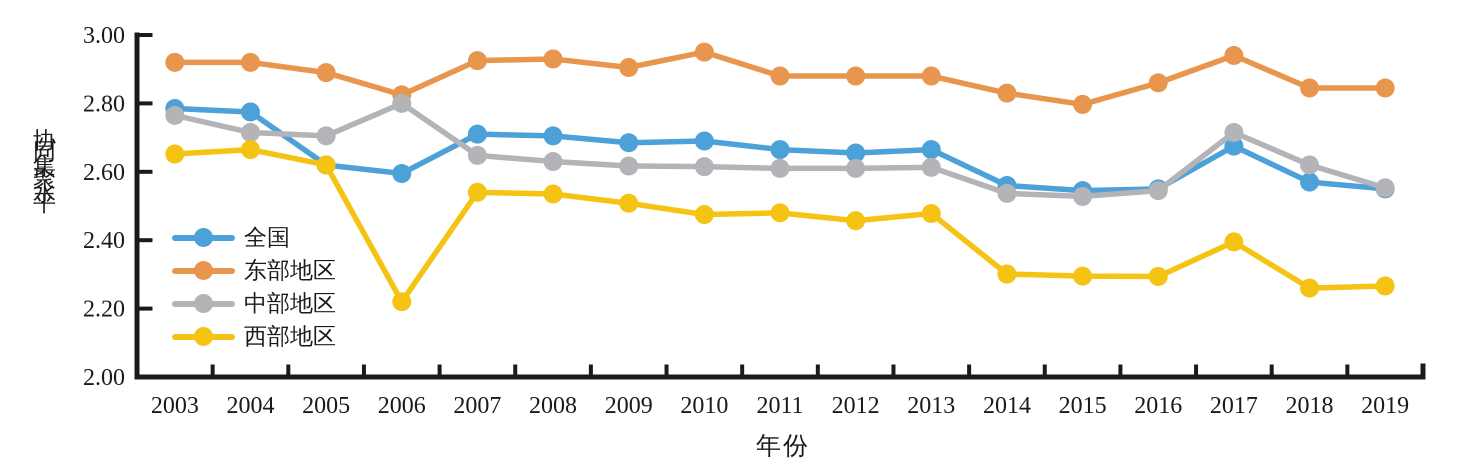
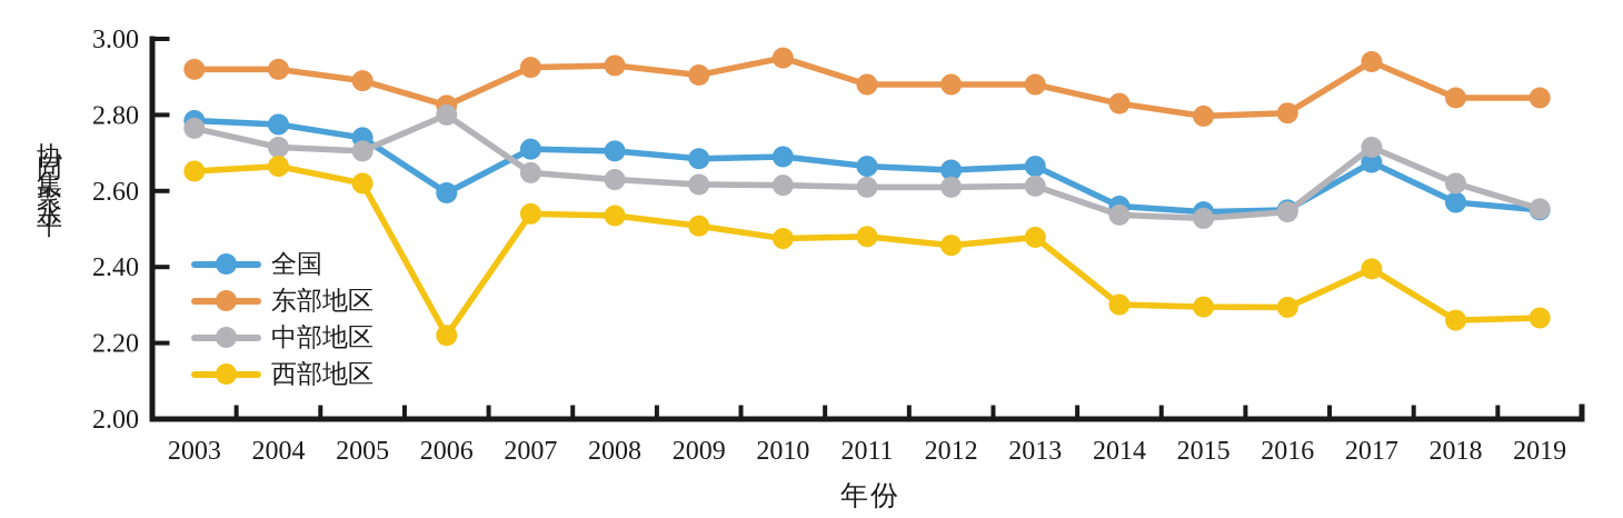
全国/2005: 2.62 -> 2.74
东部地区/2016: 2.86 -> 2.81
